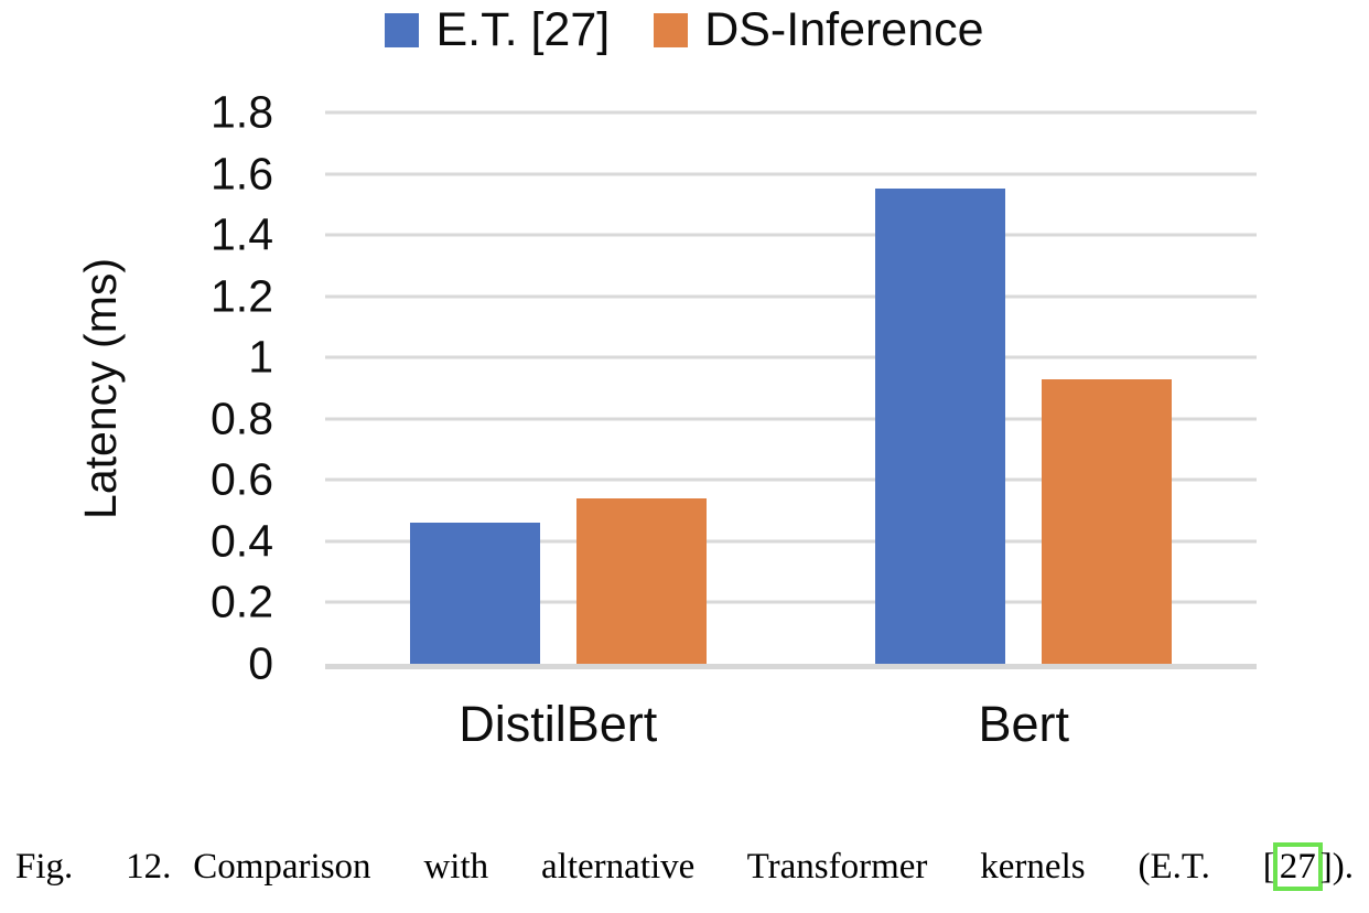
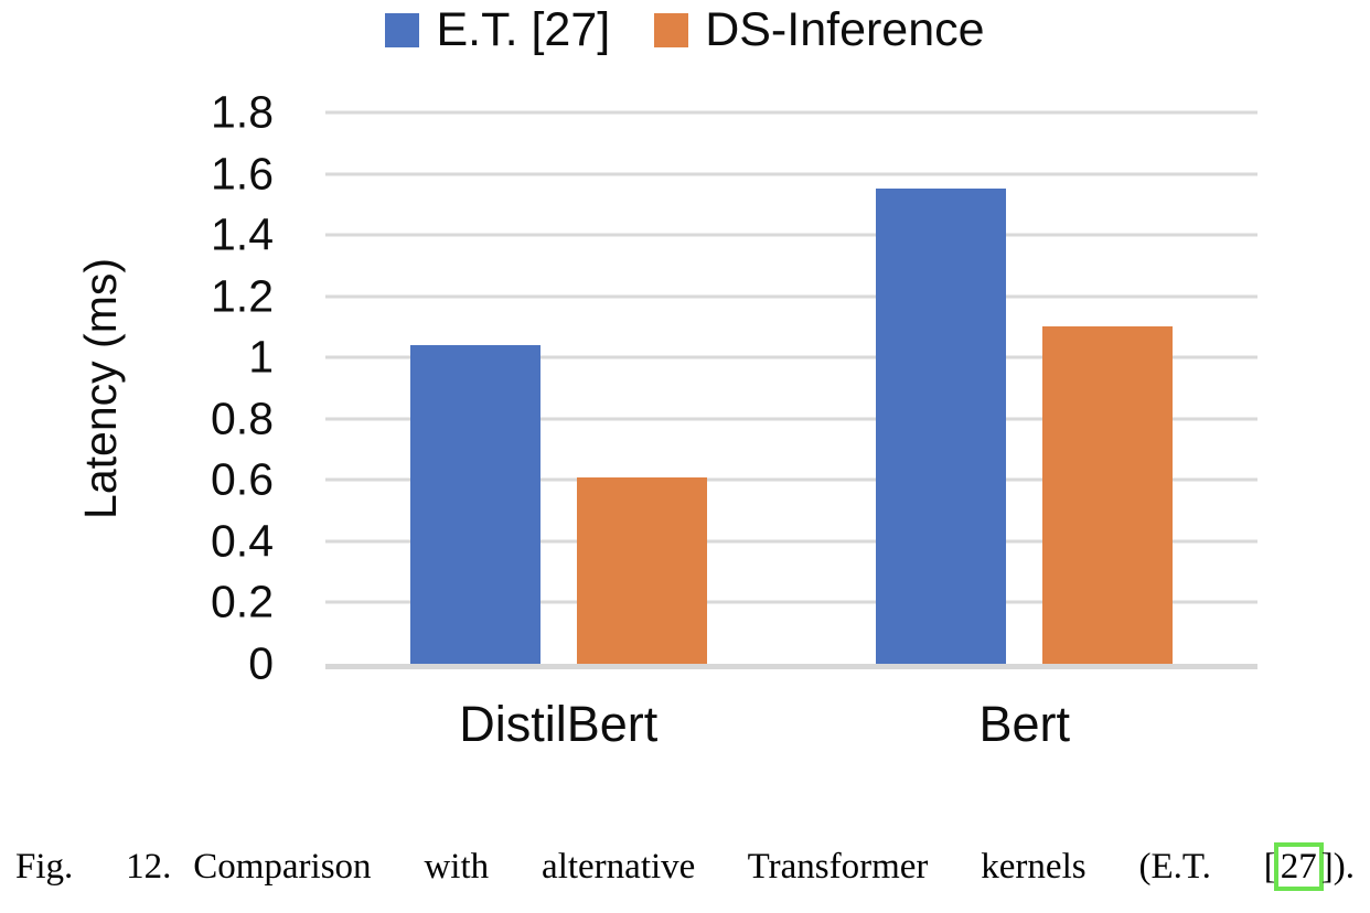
E.T. [27]/DistilBert: 0.46 -> 1.04
DS-Inference/DistilBert: 0.54 -> 0.61
DS-Inference/Bert: 0.93 -> 1.10
